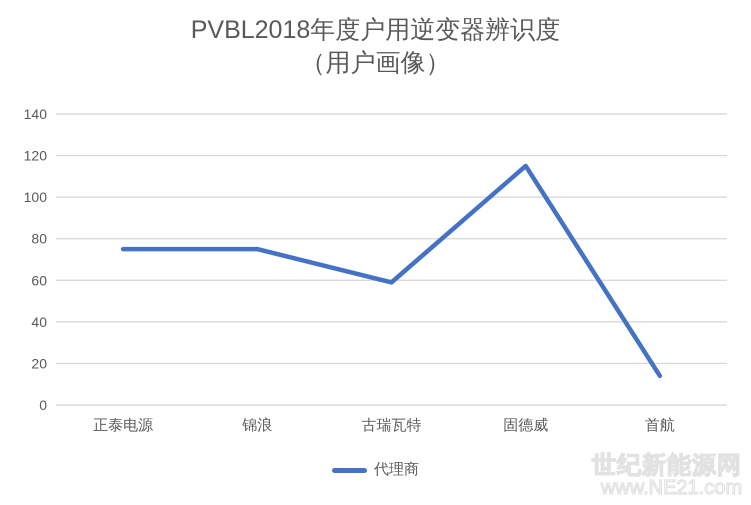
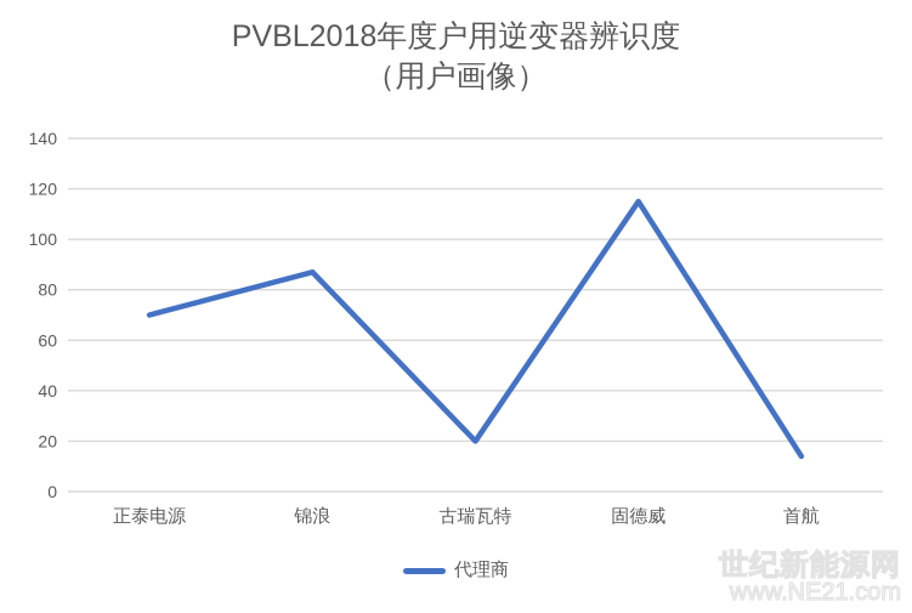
正泰电源: 75 -> 70
锦浪: 75 -> 87
古瑞瓦特: 59 -> 20
